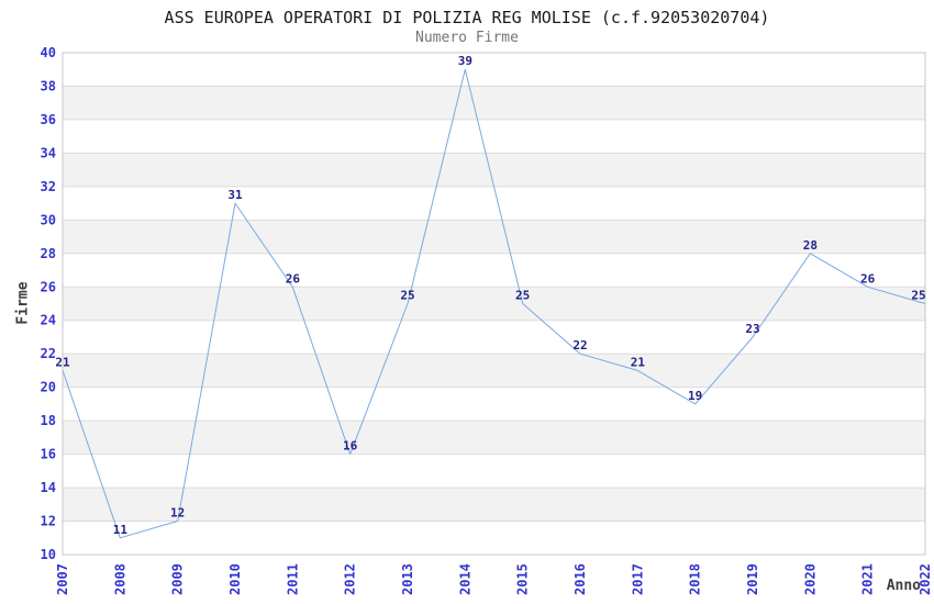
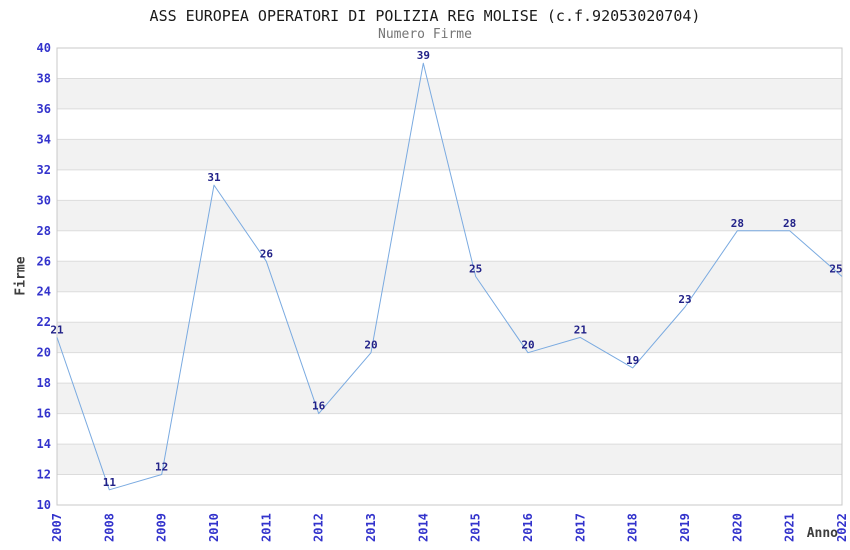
2013: 25 -> 20
2016: 22 -> 20
2021: 26 -> 28
